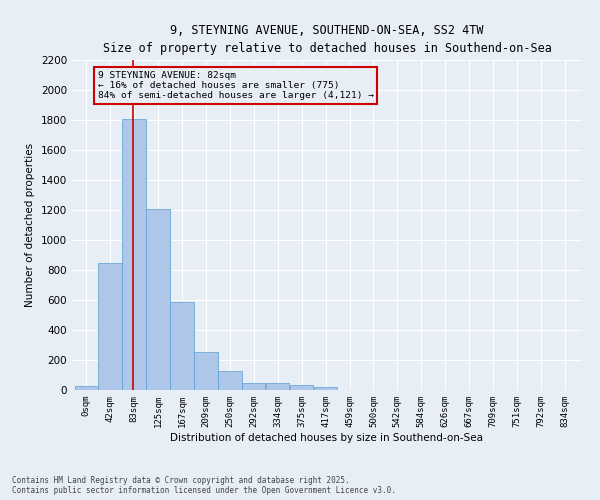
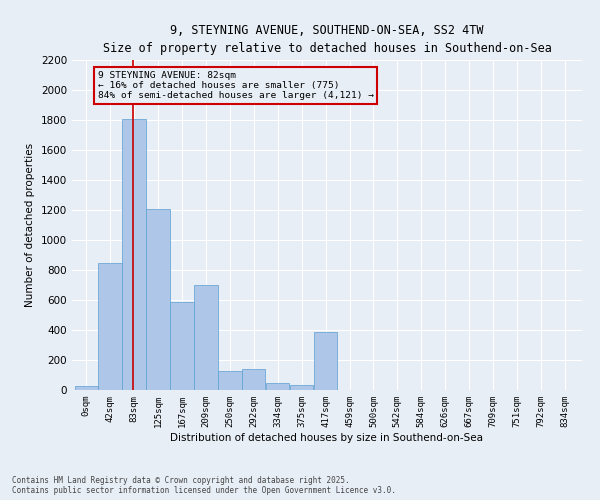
209sqm: 260 -> 700
292sqm: 50 -> 140
417sqm: 20 -> 390
